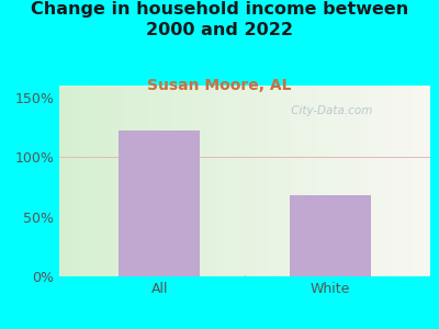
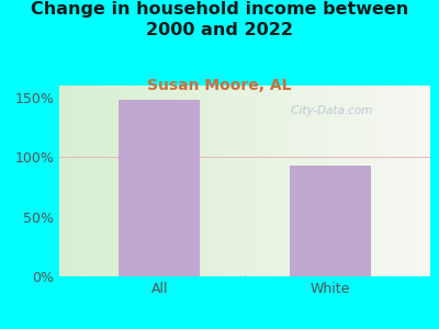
All: 122% -> 148%
White: 68% -> 93%
